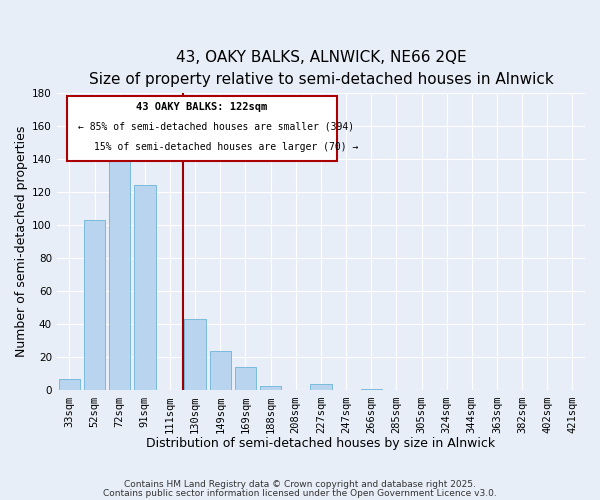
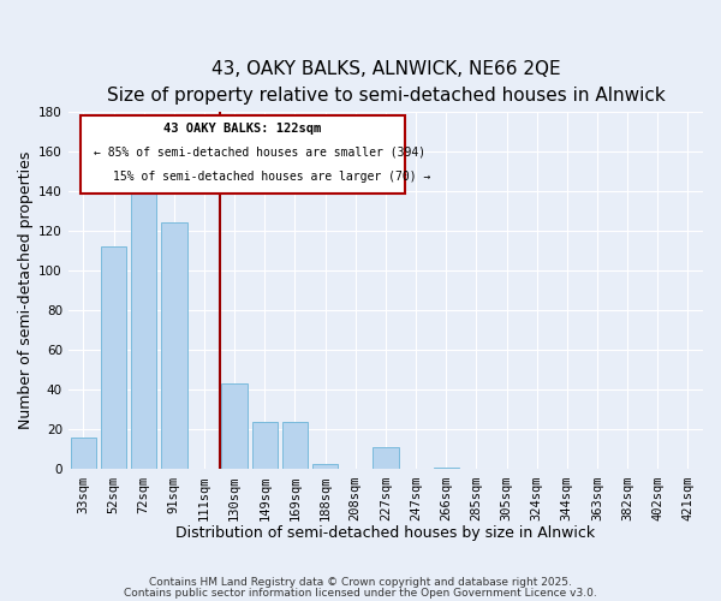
33sqm: 7 -> 16
52sqm: 103 -> 112
169sqm: 14 -> 24
227sqm: 4 -> 11
